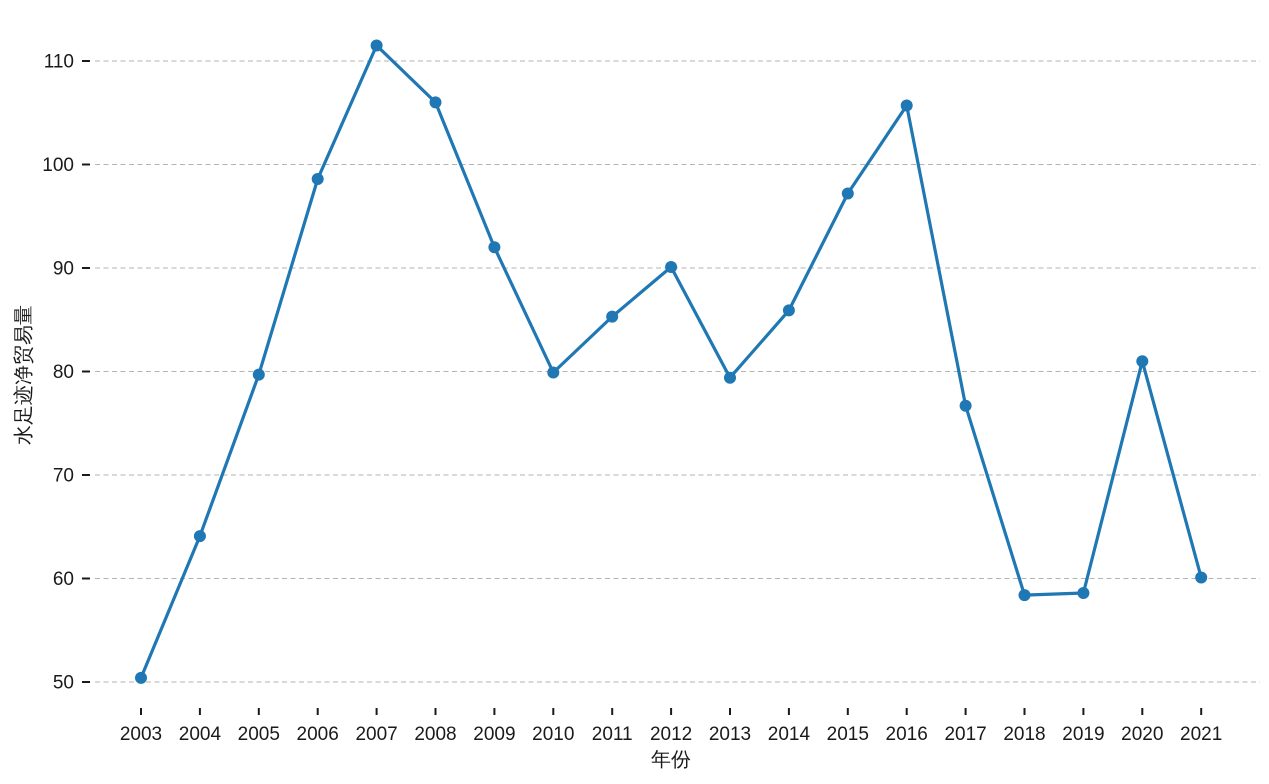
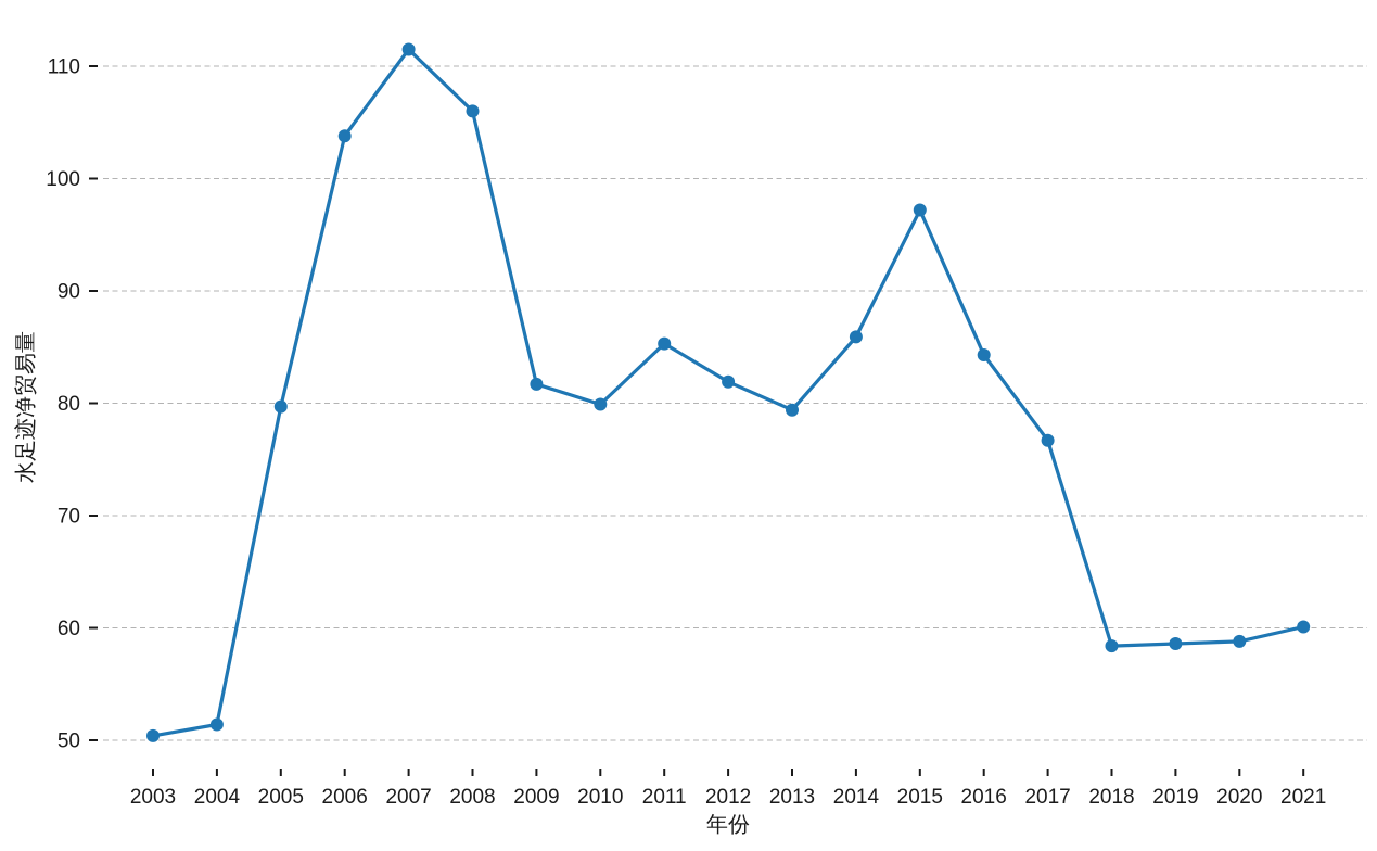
2004: 64.1 -> 51.4
2006: 98.6 -> 103.8
2009: 92.0 -> 81.7
2012: 90.1 -> 81.9
2016: 105.7 -> 84.3
2020: 81.0 -> 58.8
